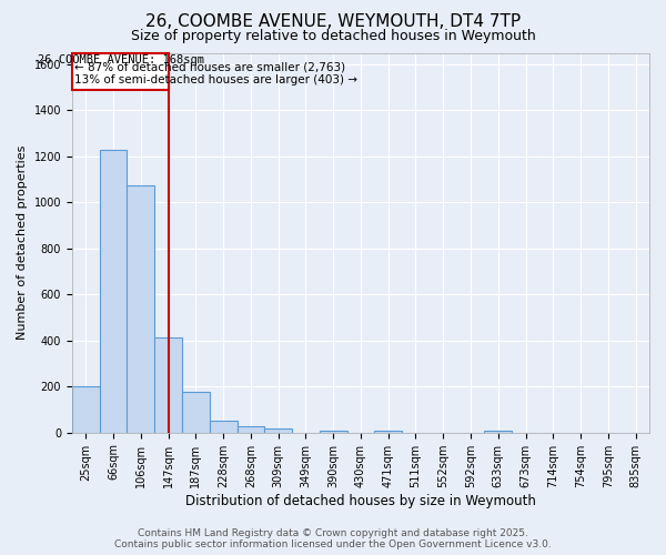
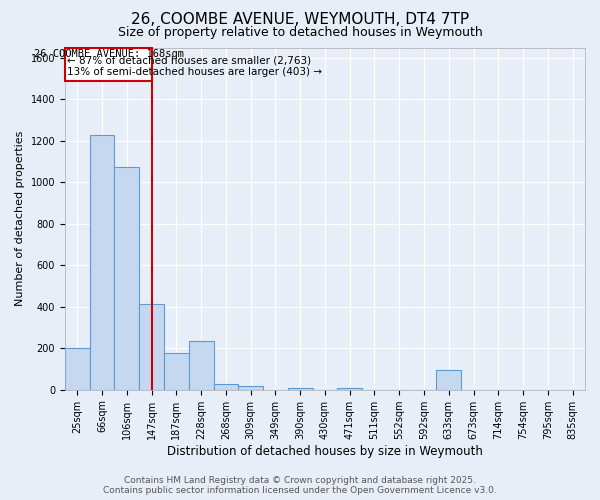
228sqm: 50 -> 235
633sqm: 10 -> 95
